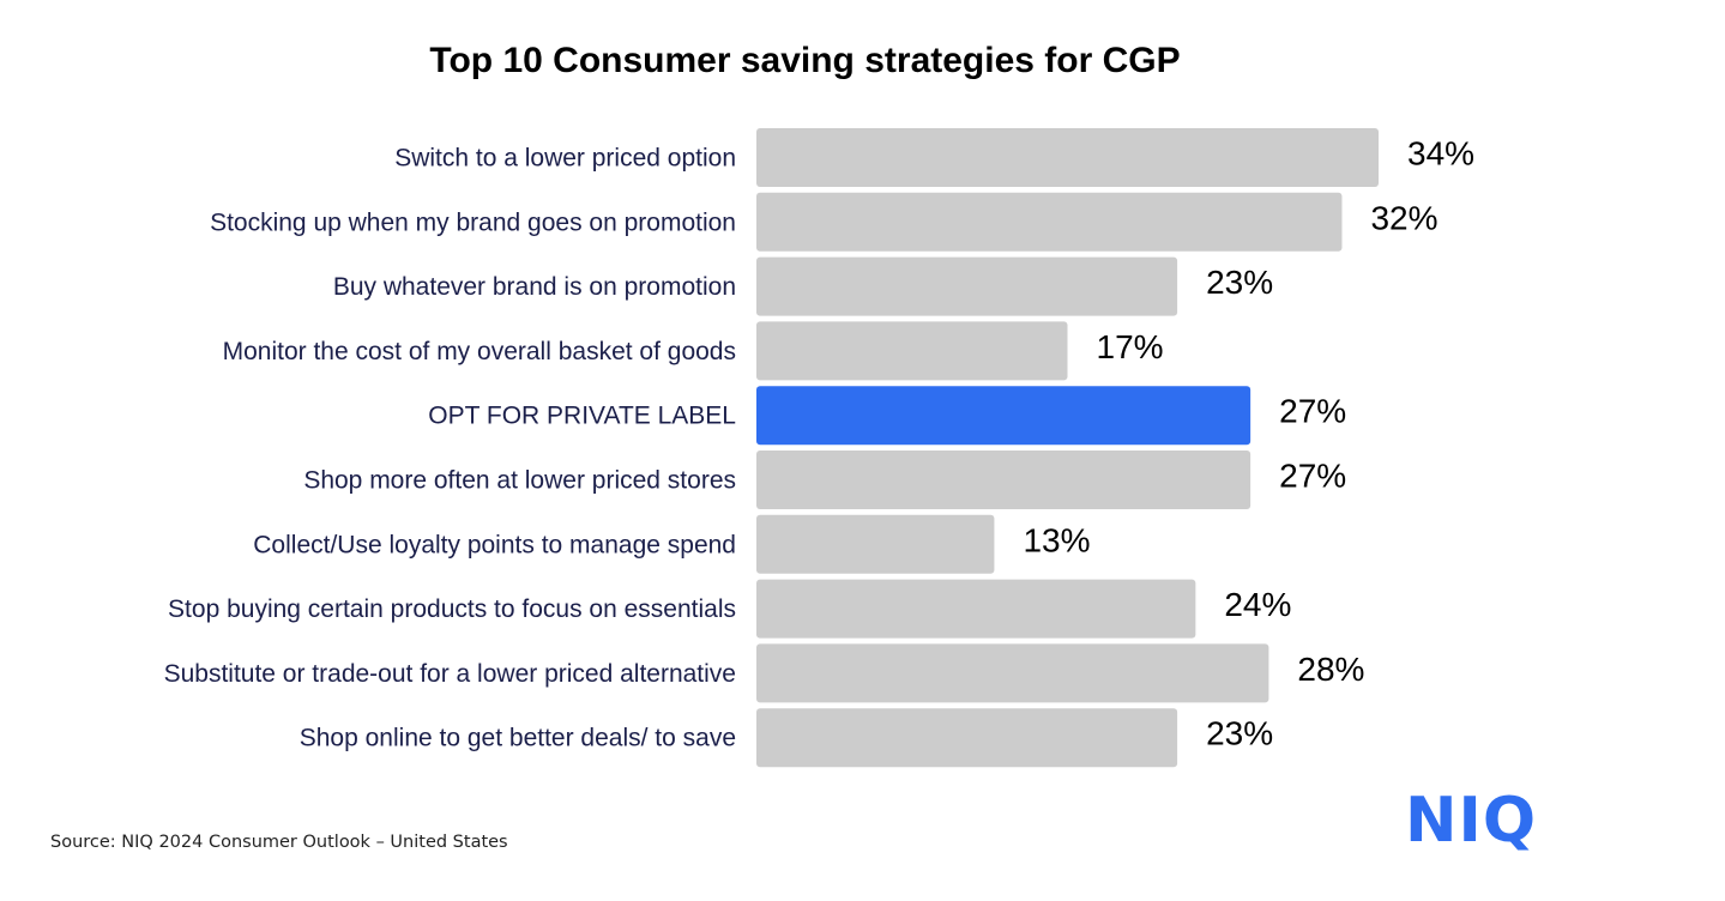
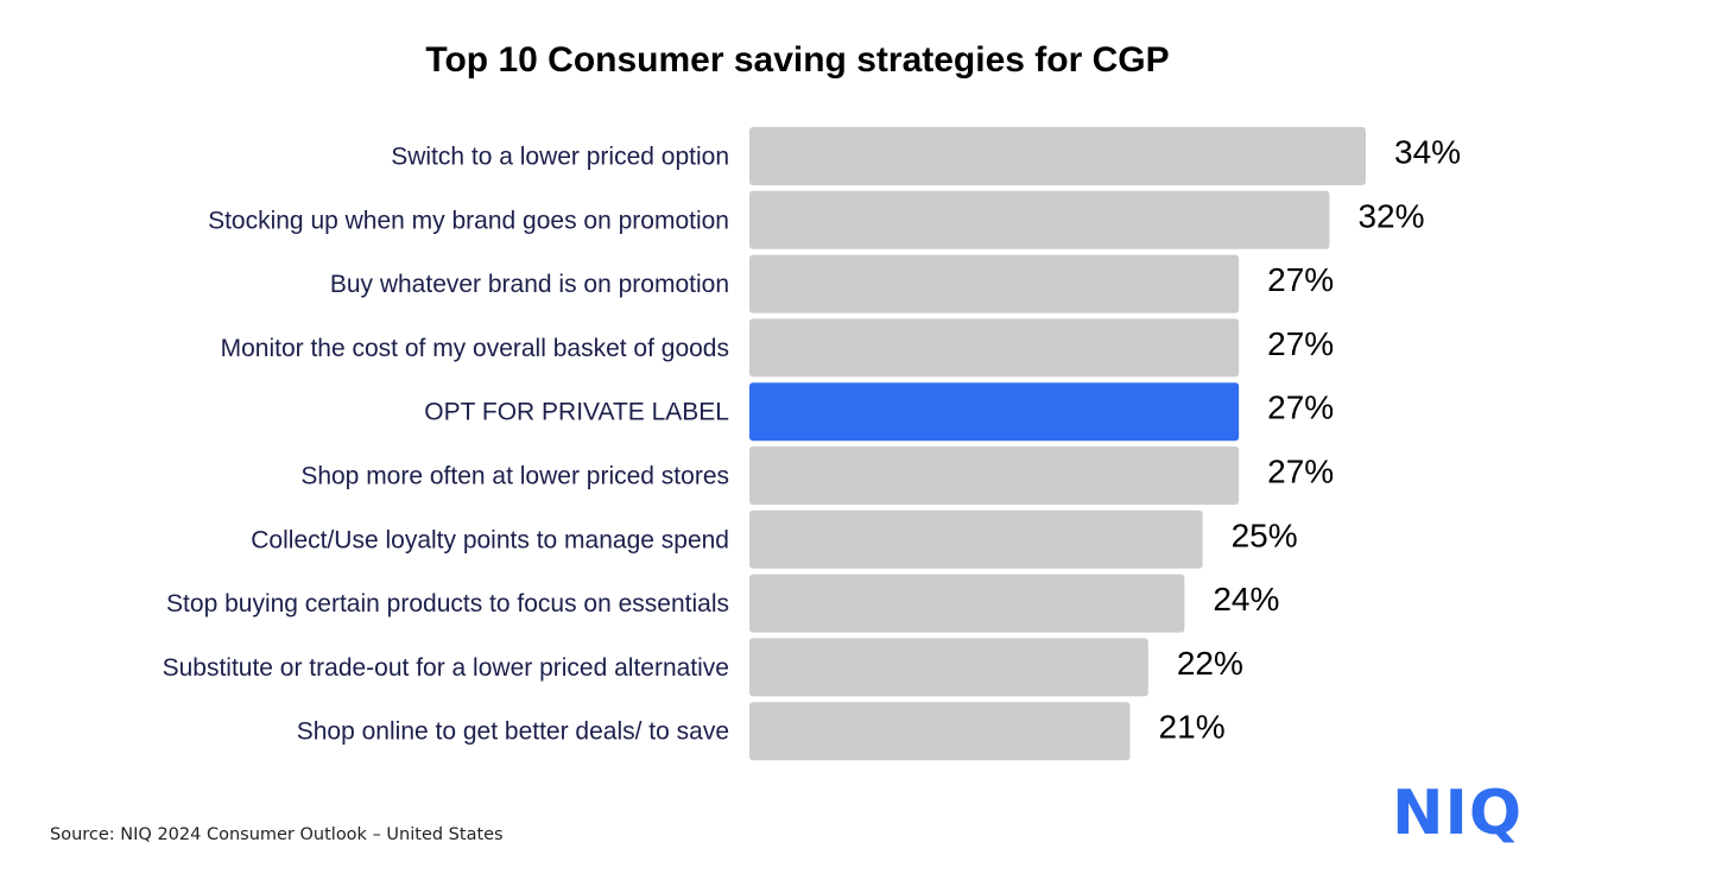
Buy whatever brand is on promotion: 23% -> 27%
Monitor the cost of my overall basket of goods: 17% -> 27%
Collect/Use loyalty points to manage spend: 13% -> 25%
Substitute or trade-out for a lower priced alternative: 28% -> 22%
Shop online to get better deals/ to save: 23% -> 21%
